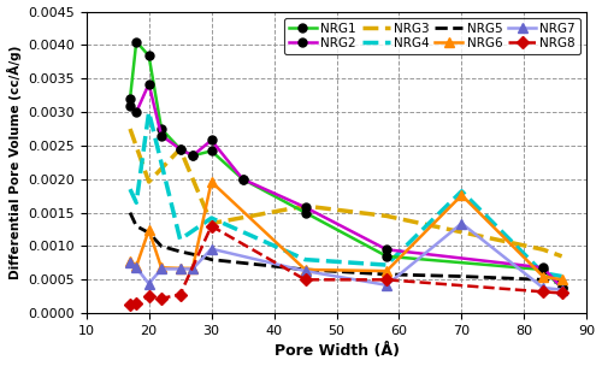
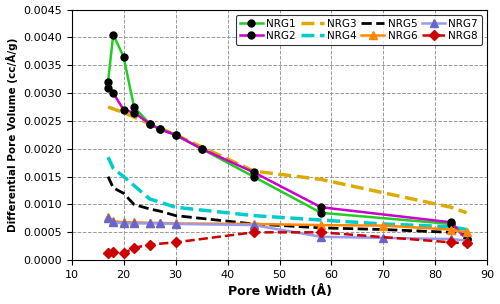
NRG1/20: 0.00384 -> 0.00365
NRG2/20: 0.00342 -> 0.00270
NRG3/20: 0.00196 -> 0.00265
NRG4/20: 0.00300 -> 0.00150
NRG6/20: 0.00124 -> 0.00068
NRG7/20: 0.00044 -> 0.00066
NRG8/20: 0.00026 -> 0.00012
NRG1/30: 0.00242 -> 0.00225
NRG2/30: 0.00258 -> 0.00225
NRG3/30: 0.00134 -> 0.00225
NRG4/30: 0.00142 -> 0.00095
NRG6/30: 0.00196 -> 0.00066
NRG7/30: 0.00096 -> 0.00065
NRG8/30: 0.00130 -> 0.00032
NRG4/70: 0.00182 -> 0.00065
NRG6/70: 0.00176 -> 0.00062
NRG7/70: 0.00134 -> 0.00040
